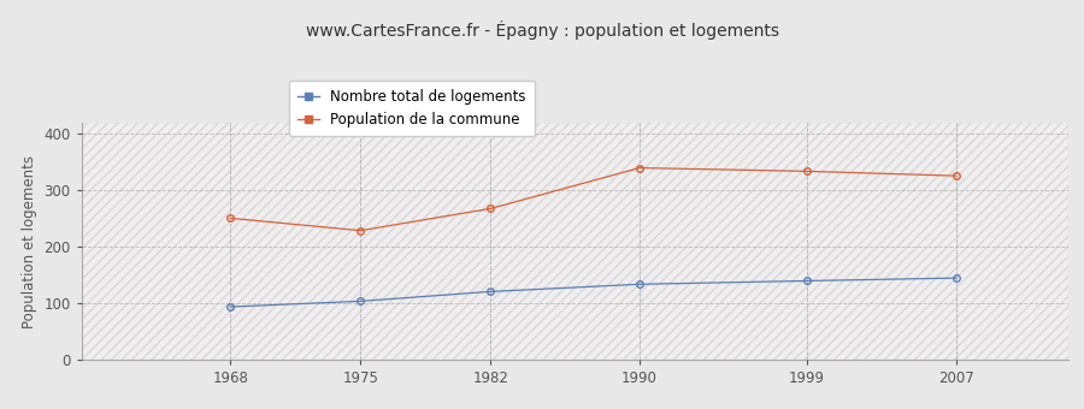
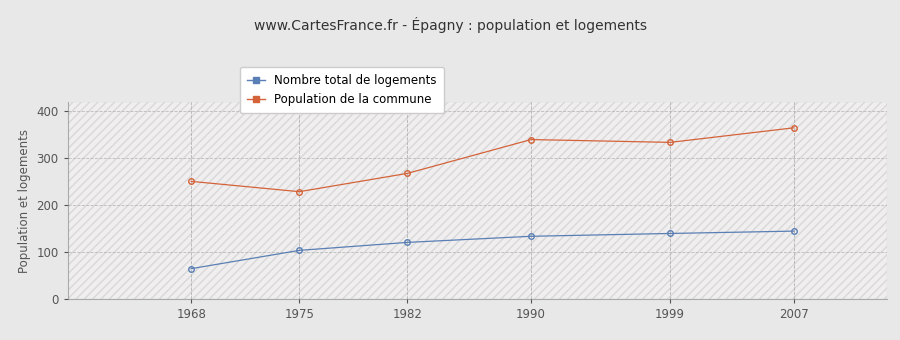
Nombre total de logements/1968: 94 -> 65
Population de la commune/2007: 326 -> 365
